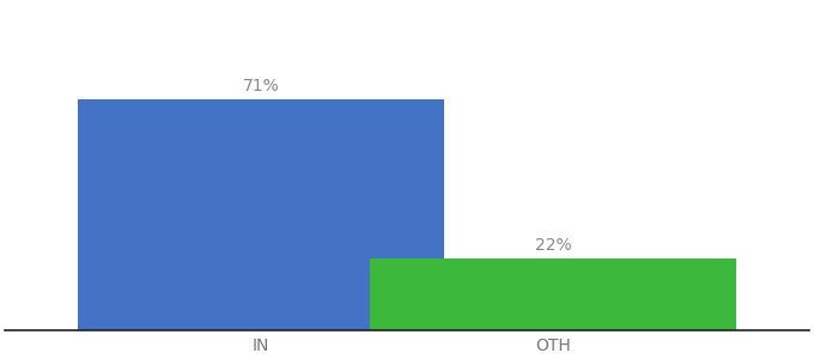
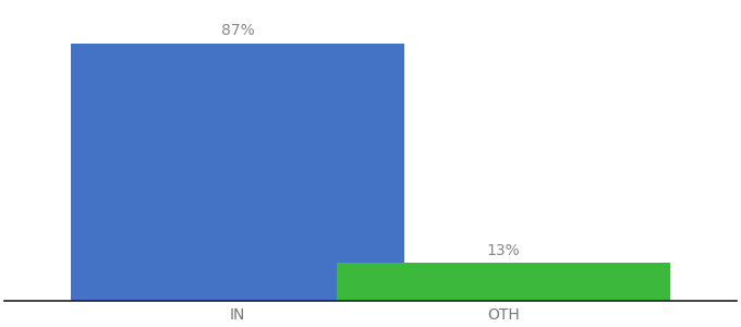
IN: 71% -> 87%
OTH: 22% -> 13%
